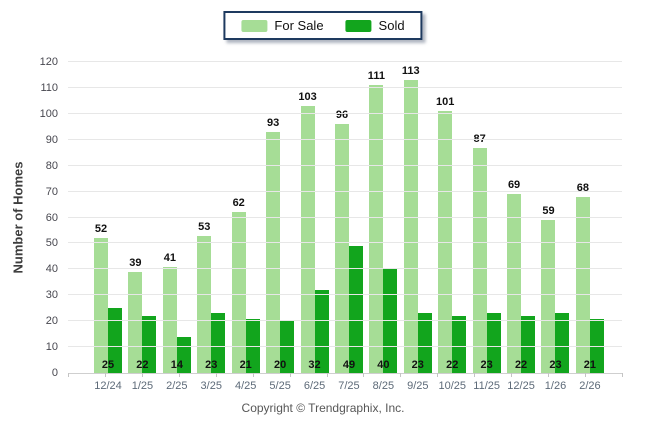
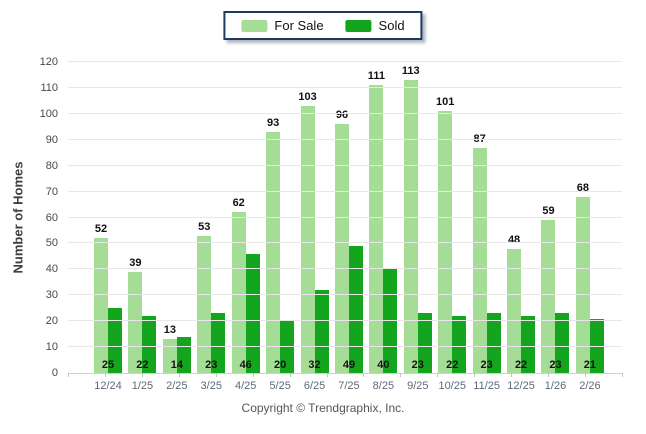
For Sale/2/25: 41 -> 13
Sold/4/25: 21 -> 46
For Sale/12/25: 69 -> 48
